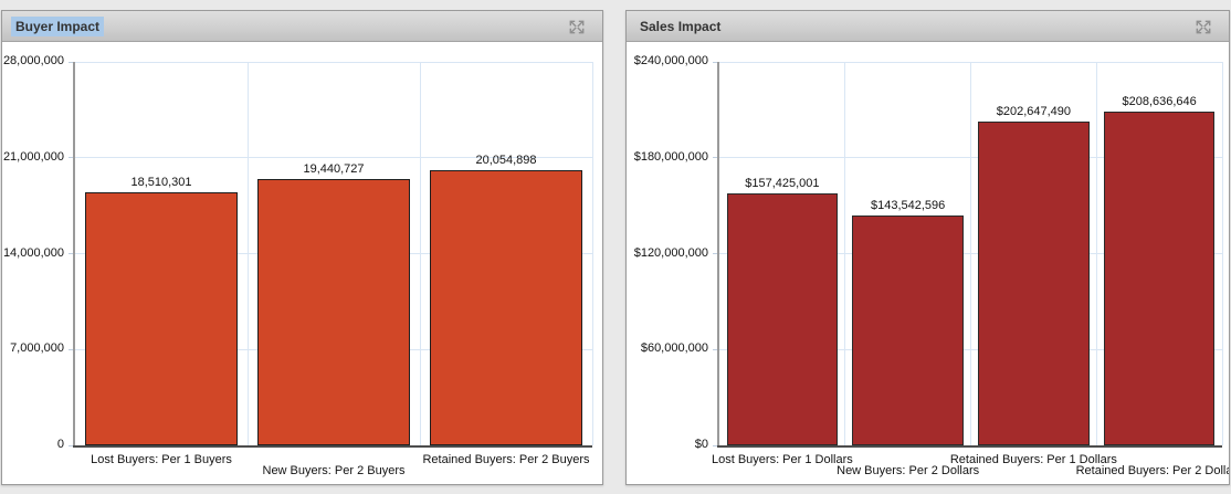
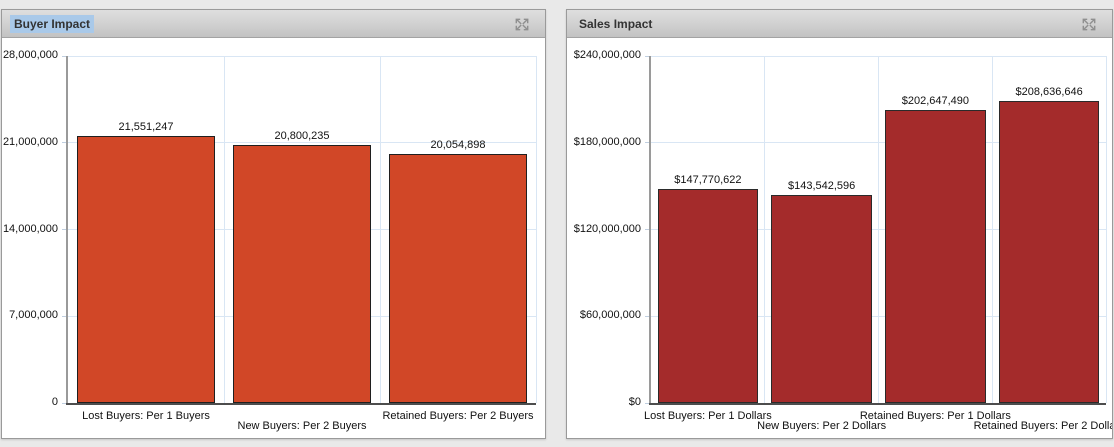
Buyer Impact/Lost Buyers: Per 1 Buyers: 18,510,301 -> 21,551,247
Buyer Impact/New Buyers: Per 2 Buyers: 19,440,727 -> 20,800,235
Sales Impact/Lost Buyers: Per 1 Dollars: $157,425,001 -> $147,770,622
